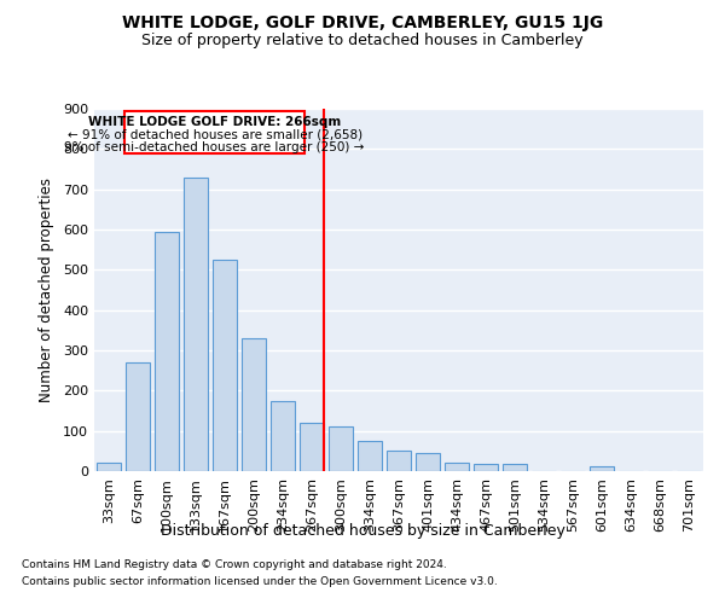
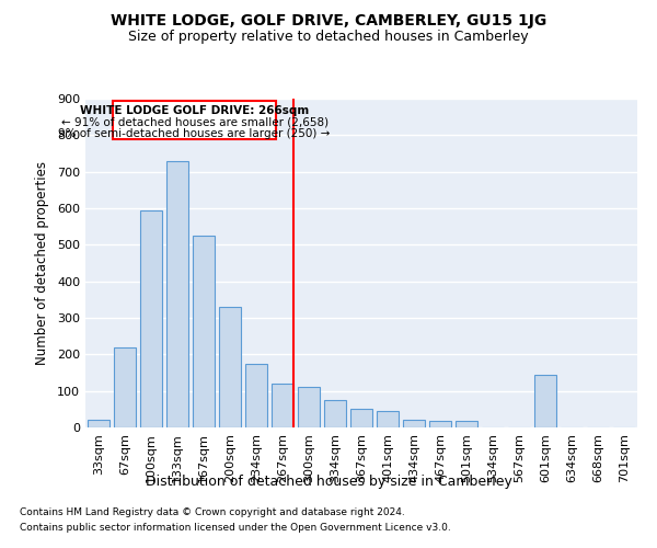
67sqm: 270 -> 220
601sqm: 12 -> 145
